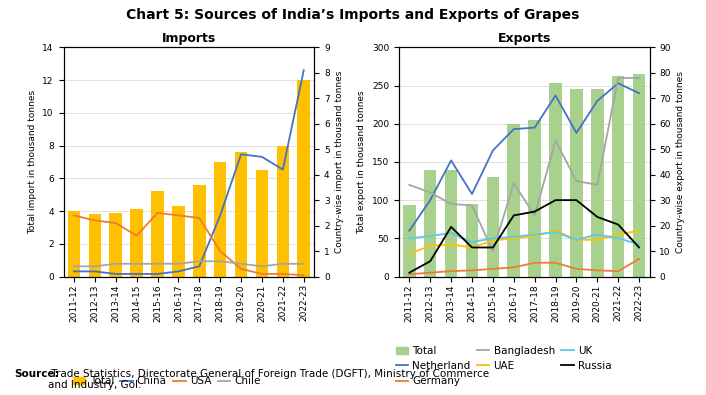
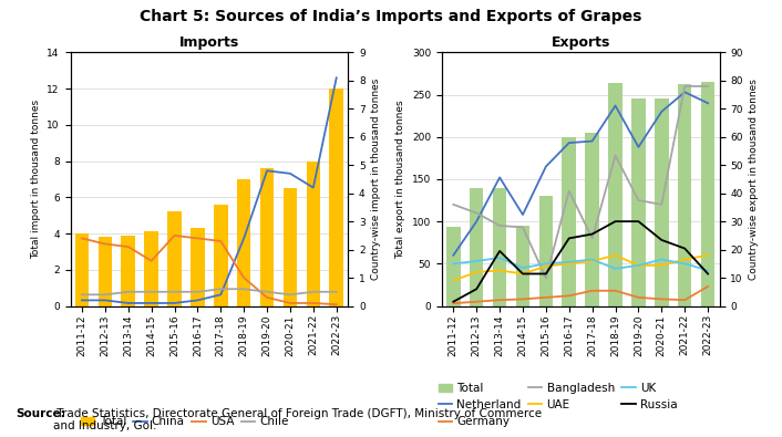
Exports/Bangladesh/2016-17: 122 -> 136
Exports/Total/2018-19: 253 -> 264
Exports/UK/2018-19: 58 -> 44
